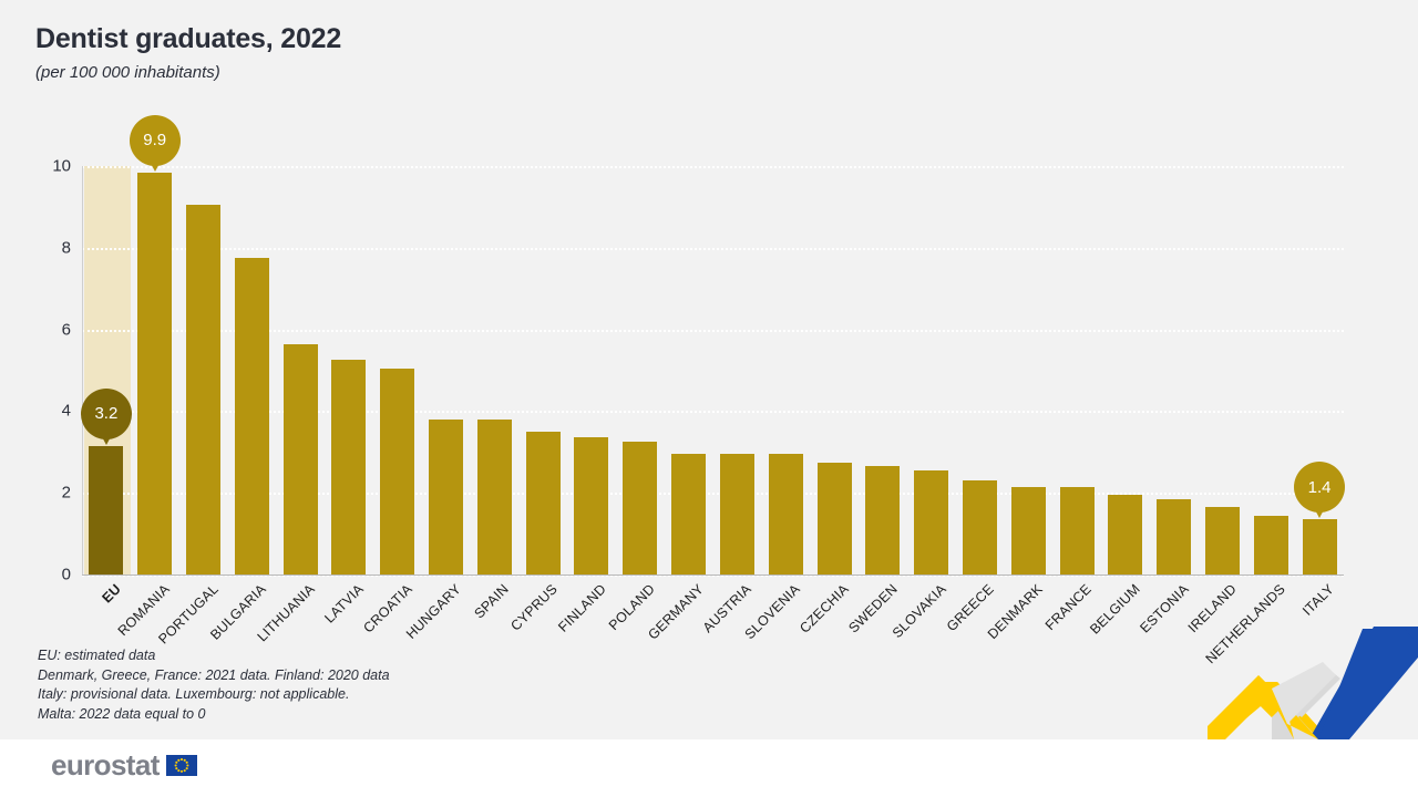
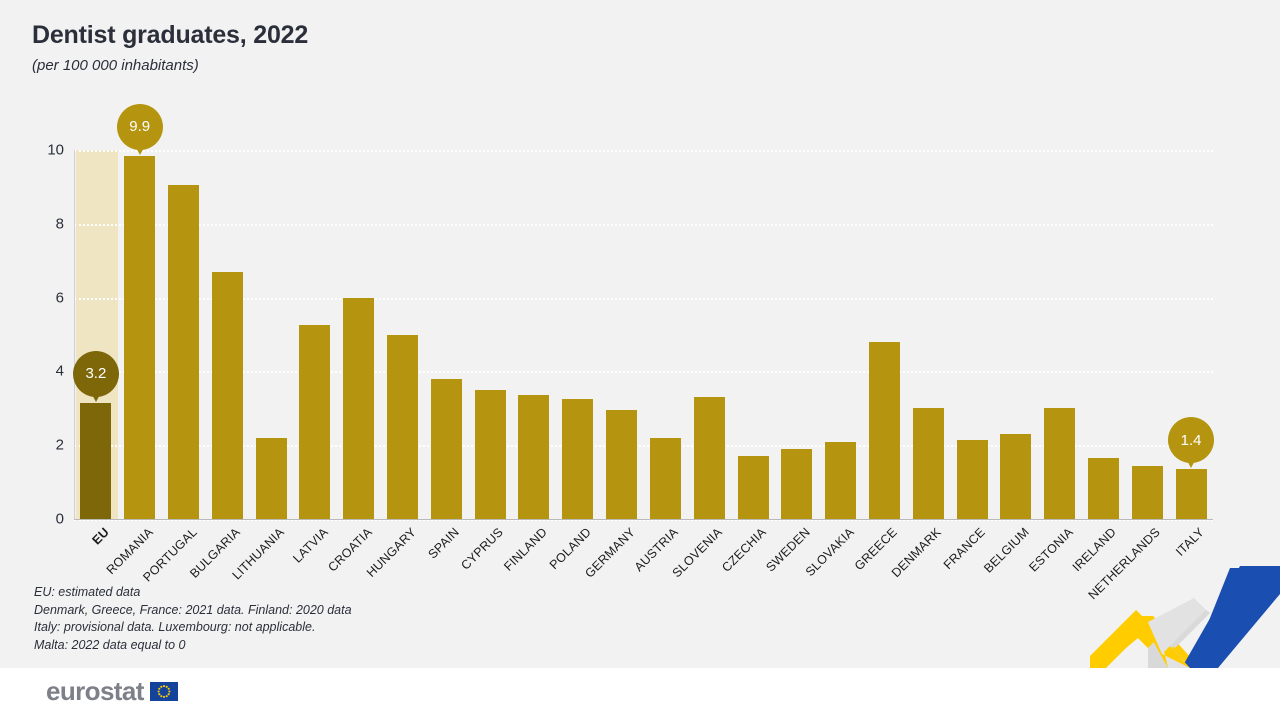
BULGARIA: 7.8 -> 6.7
LITHUANIA: 5.7 -> 2.2
CROATIA: 5.0 -> 6.0
HUNGARY: 3.8 -> 5.0
AUSTRIA: 3.0 -> 2.2
SLOVENIA: 3.0 -> 3.3
CZECHIA: 2.8 -> 1.7
SWEDEN: 2.6 -> 1.9
SLOVAKIA: 2.5 -> 2.1
GREECE: 2.3 -> 4.8
DENMARK: 2.1 -> 3.0
BELGIUM: 1.9 -> 2.3
ESTONIA: 1.9 -> 3.0
